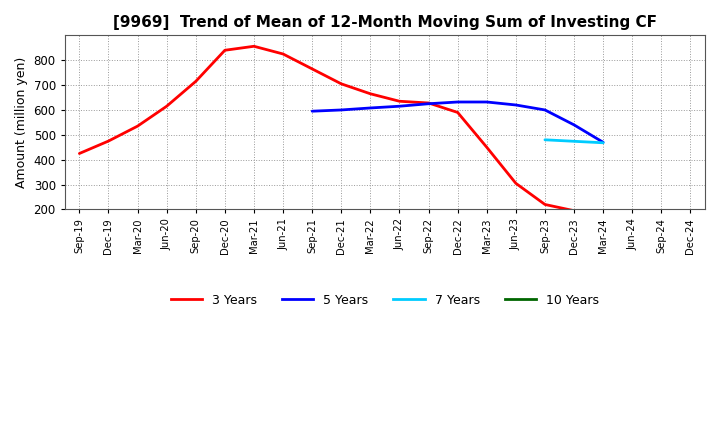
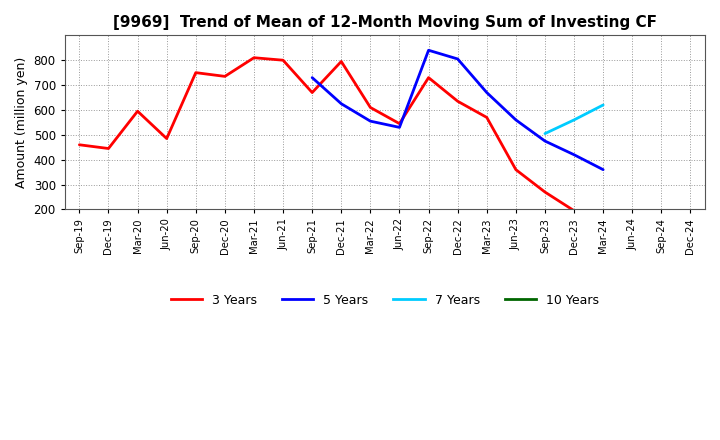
3 Years/Sep-19: 425 -> 460
3 Years/Dec-19: 475 -> 445
3 Years/Mar-20: 535 -> 595
3 Years/Jun-20: 615 -> 485
3 Years/Sep-20: 715 -> 750
3 Years/Dec-20: 840 -> 735
3 Years/Mar-21: 856 -> 810
3 Years/Jun-21: 825 -> 800
3 Years/Sep-21: 765 -> 670
5 Years/Sep-21: 595 -> 730
3 Years/Dec-21: 705 -> 795
5 Years/Dec-21: 600 -> 625
3 Years/Mar-22: 665 -> 610
5 Years/Mar-22: 608 -> 555
3 Years/Jun-22: 635 -> 545
5 Years/Jun-22: 615 -> 530
3 Years/Sep-22: 628 -> 730
5 Years/Sep-22: 625 -> 840
3 Years/Dec-22: 590 -> 635
5 Years/Dec-22: 632 -> 805
3 Years/Mar-23: 450 -> 570
5 Years/Mar-23: 632 -> 670
3 Years/Jun-23: 305 -> 360
5 Years/Jun-23: 620 -> 560
3 Years/Sep-23: 220 -> 270
5 Years/Sep-23: 600 -> 475
7 Years/Sep-23: 480 -> 505
5 Years/Dec-23: 540 -> 420
7 Years/Dec-23: 474 -> 560
5 Years/Mar-24: 470 -> 360
7 Years/Mar-24: 468 -> 620
